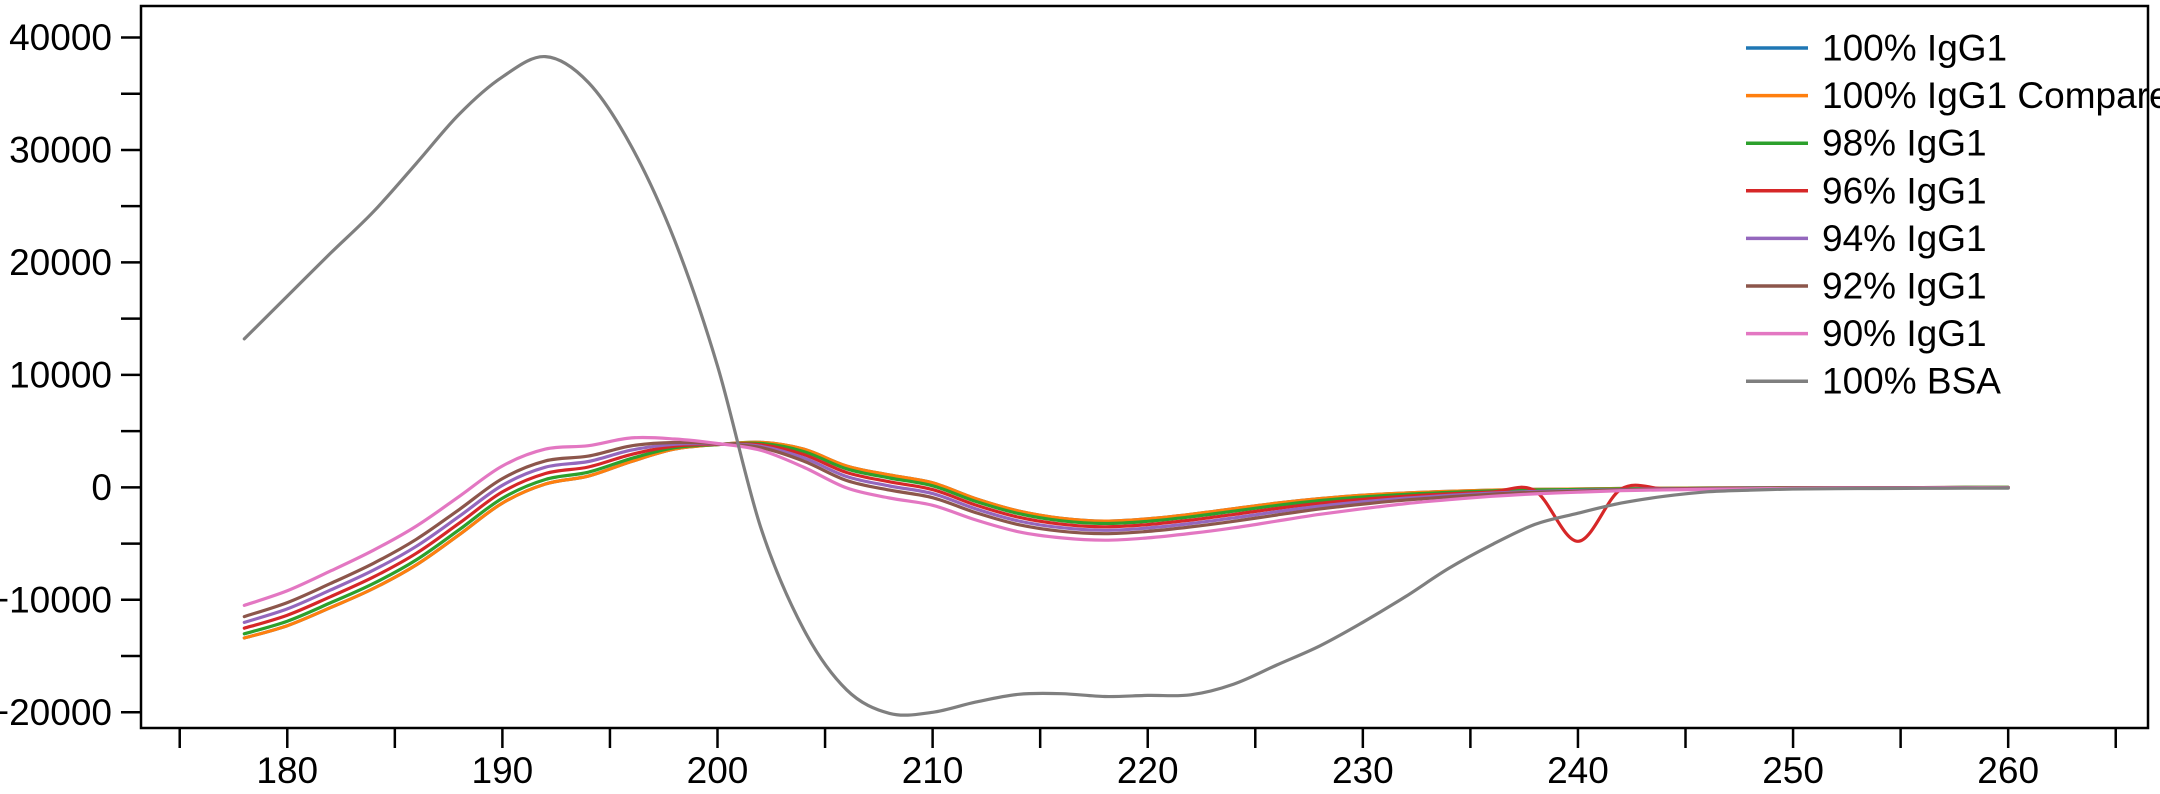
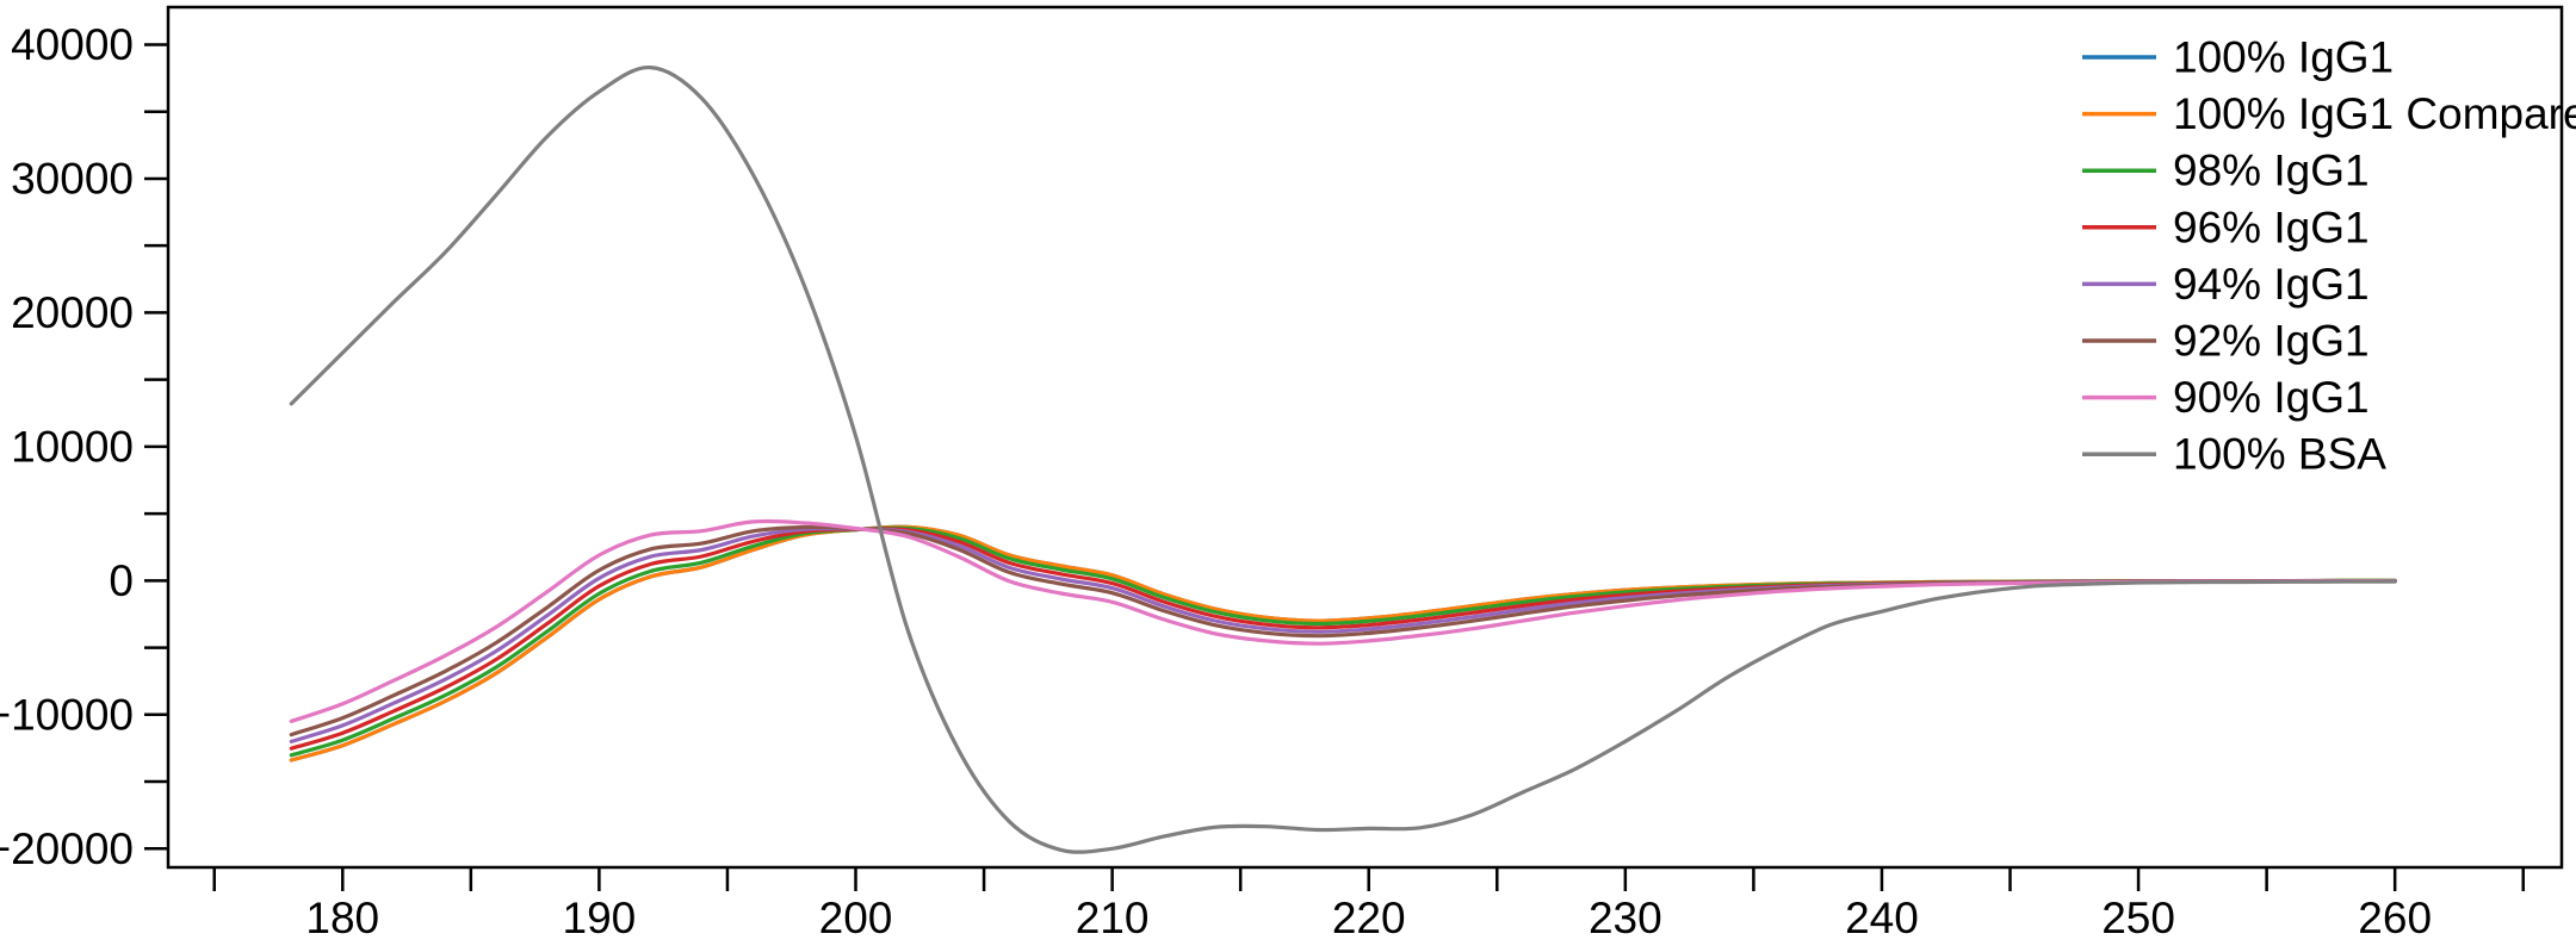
96% IgG1/240: -4800 -> -200
